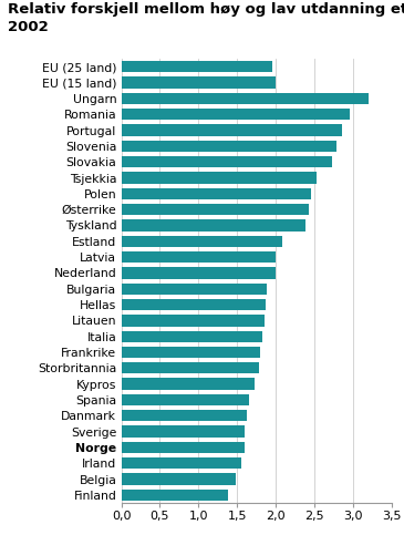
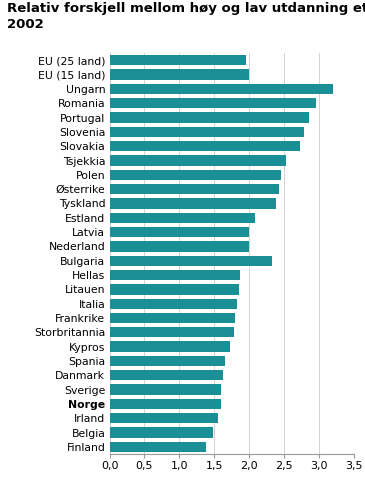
Bulgaria: 1,88 -> 2,32
